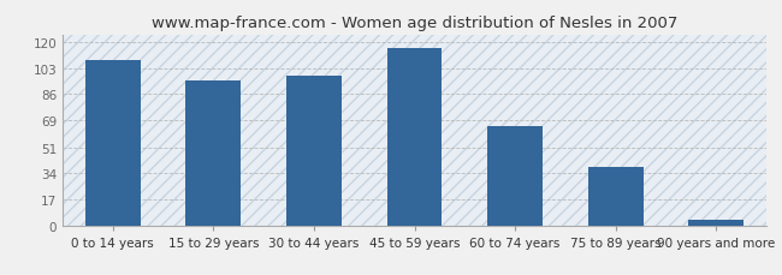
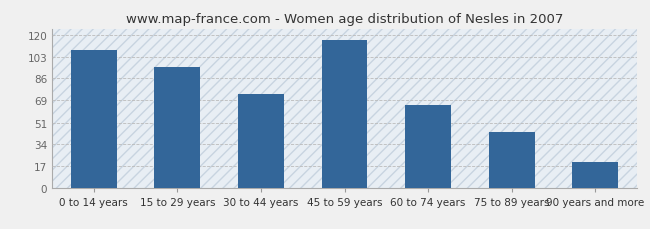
30 to 44 years: 98 -> 74
75 to 89 years: 38 -> 44
90 years and more: 4 -> 20
